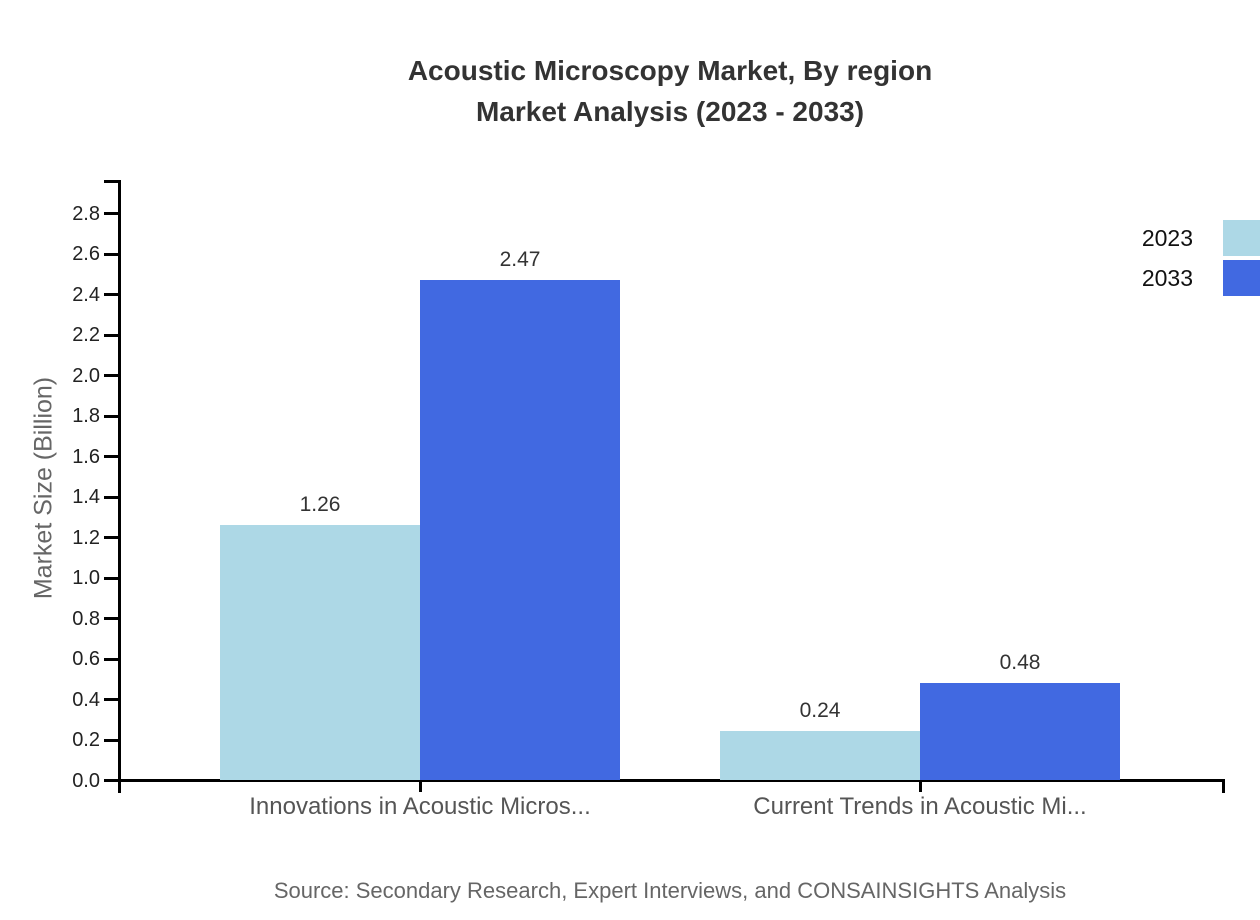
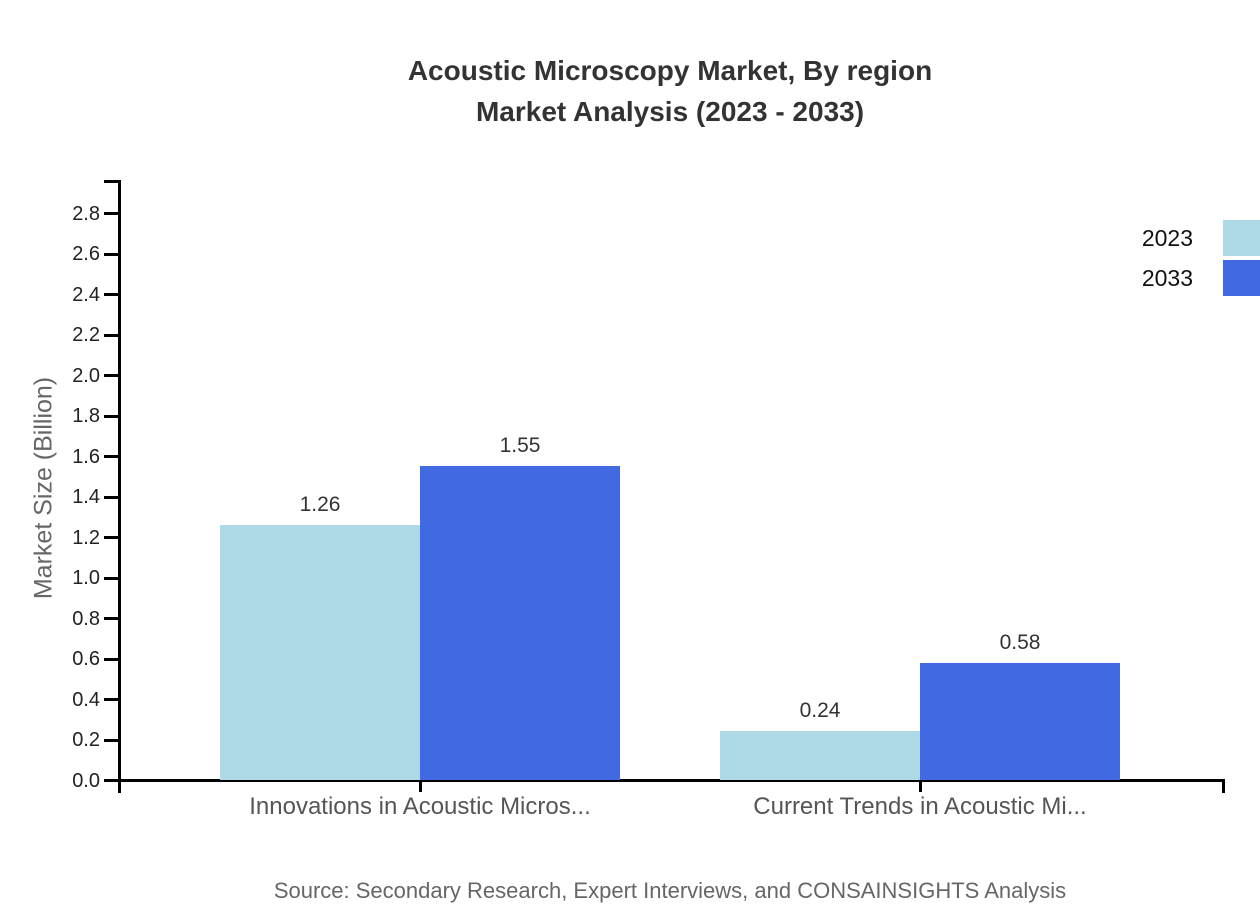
2033/Innovations in Acoustic Micros...: 2.47 -> 1.55
2033/Current Trends in Acoustic Mi...: 0.48 -> 0.58
